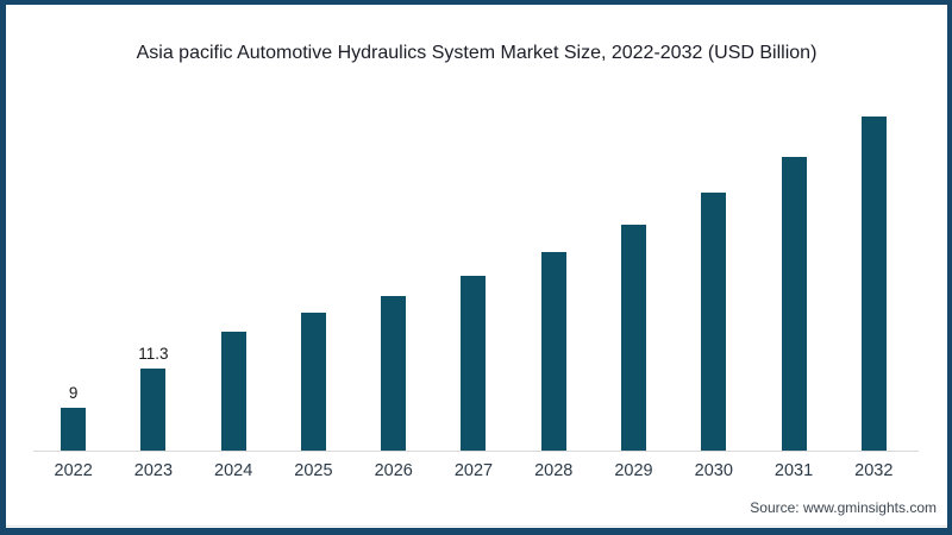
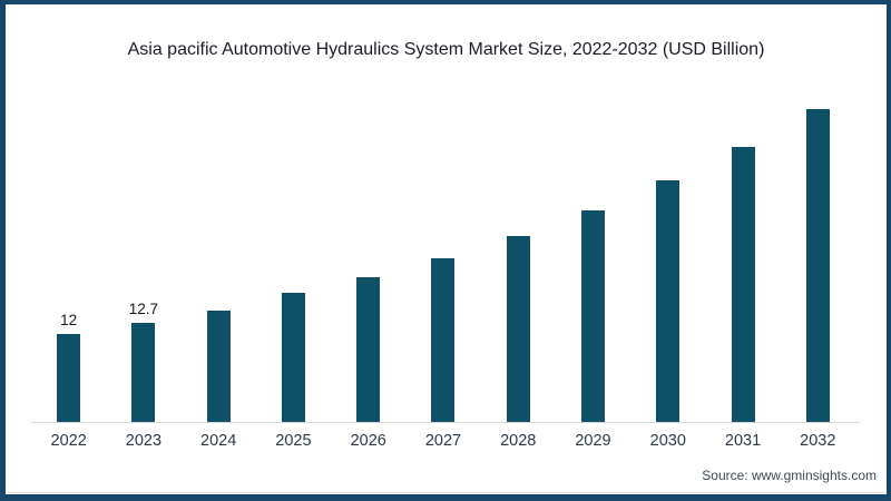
2022: 9 -> 12
2023: 11.3 -> 12.7
